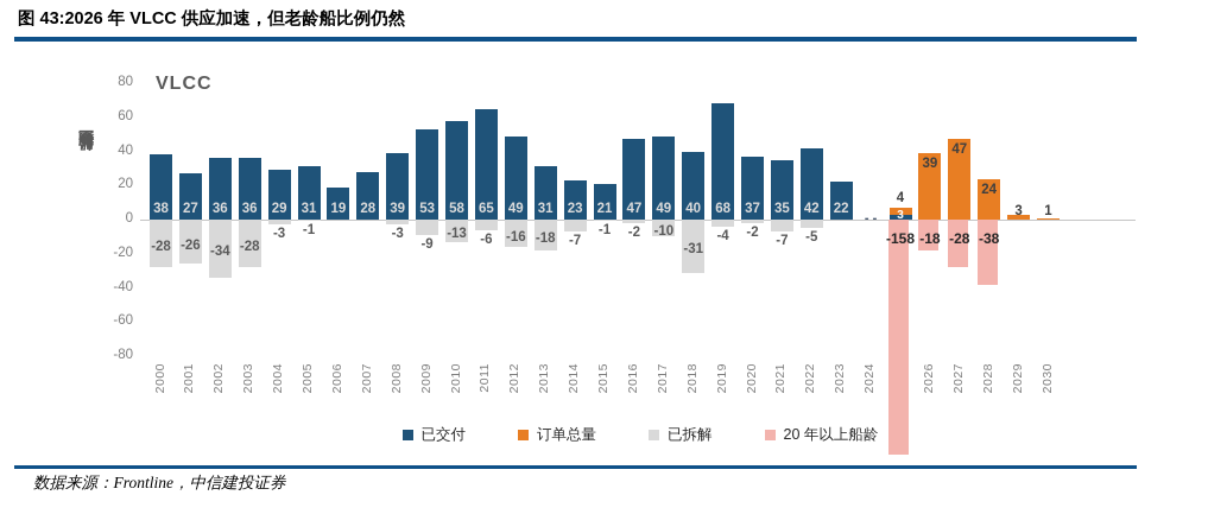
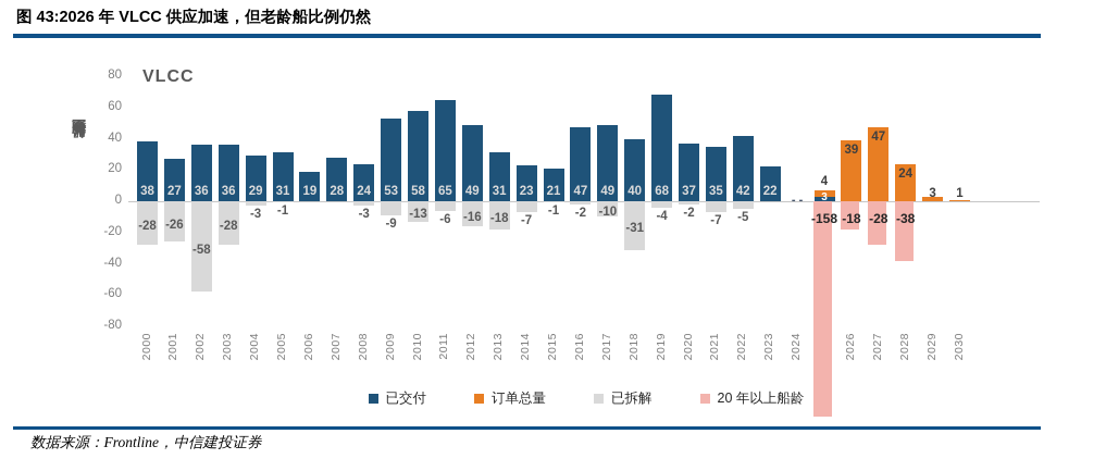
已拆解/2002: -34 -> -58
已交付/2008: 39 -> 24
